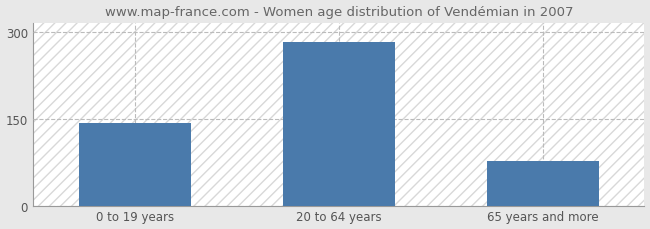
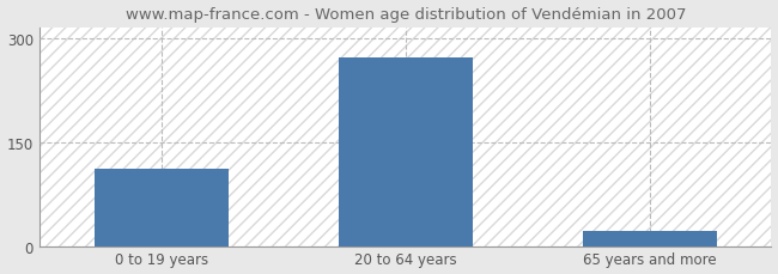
0 to 19 years: 143 -> 112
20 to 64 years: 282 -> 272
65 years and more: 77 -> 22
